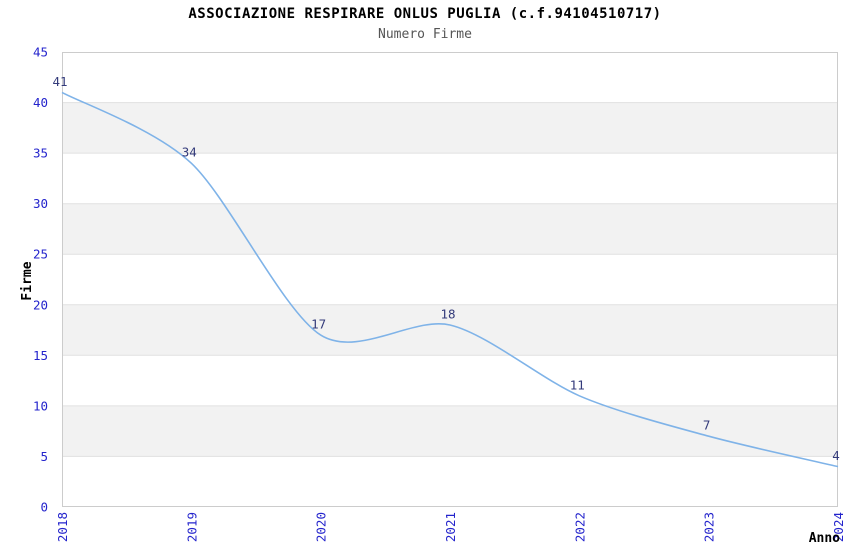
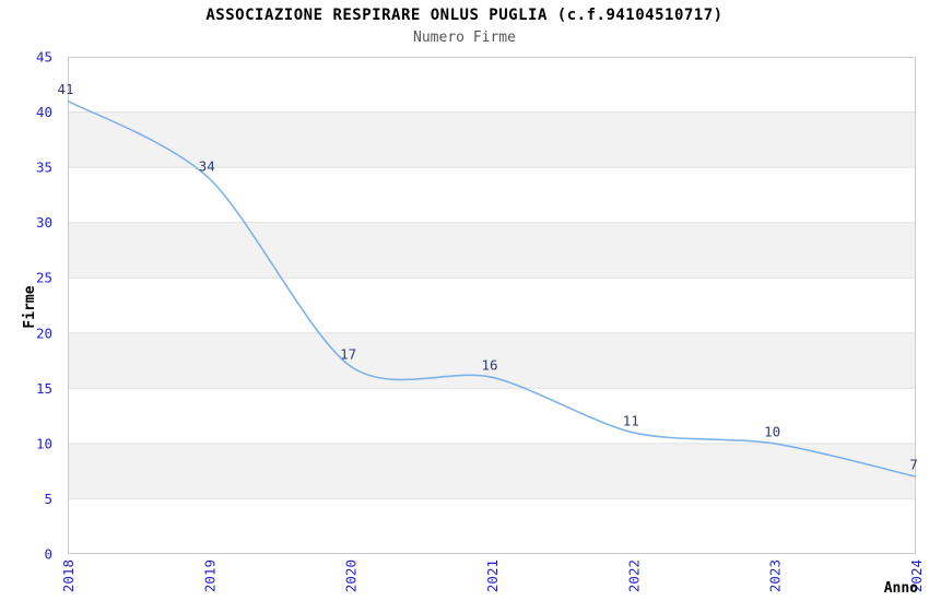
2021: 18 -> 16
2023: 7 -> 10
2024: 4 -> 7
